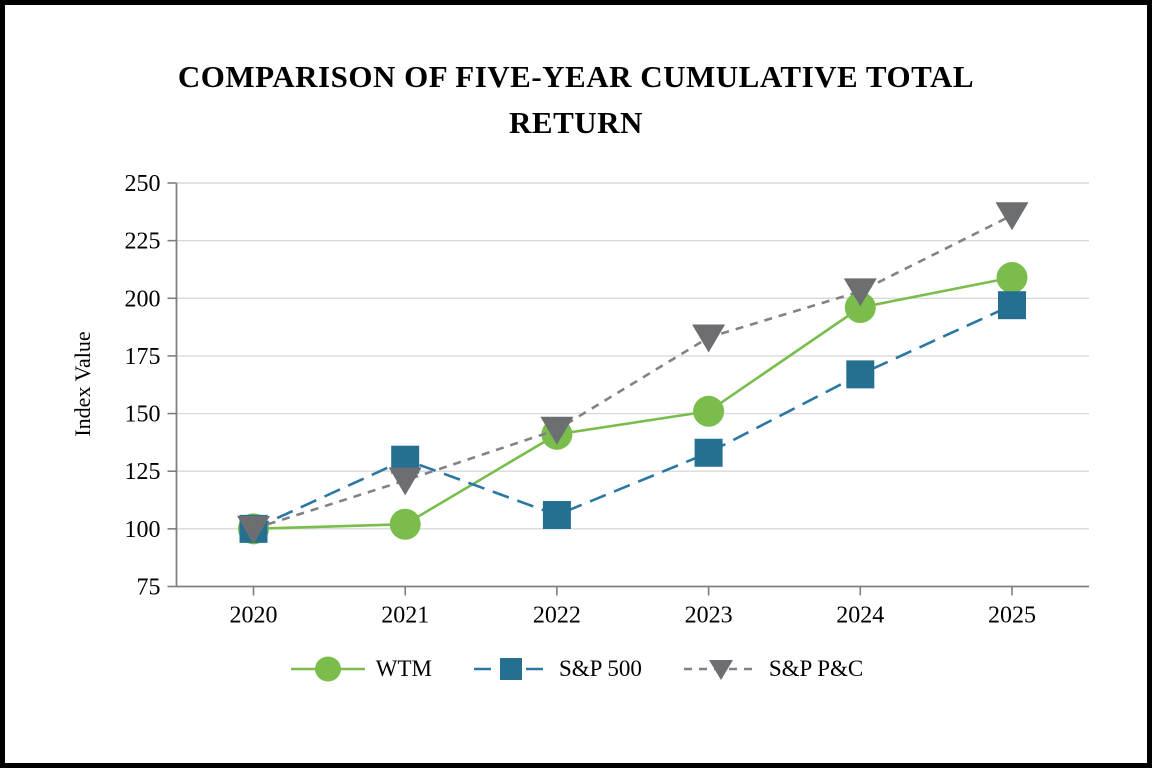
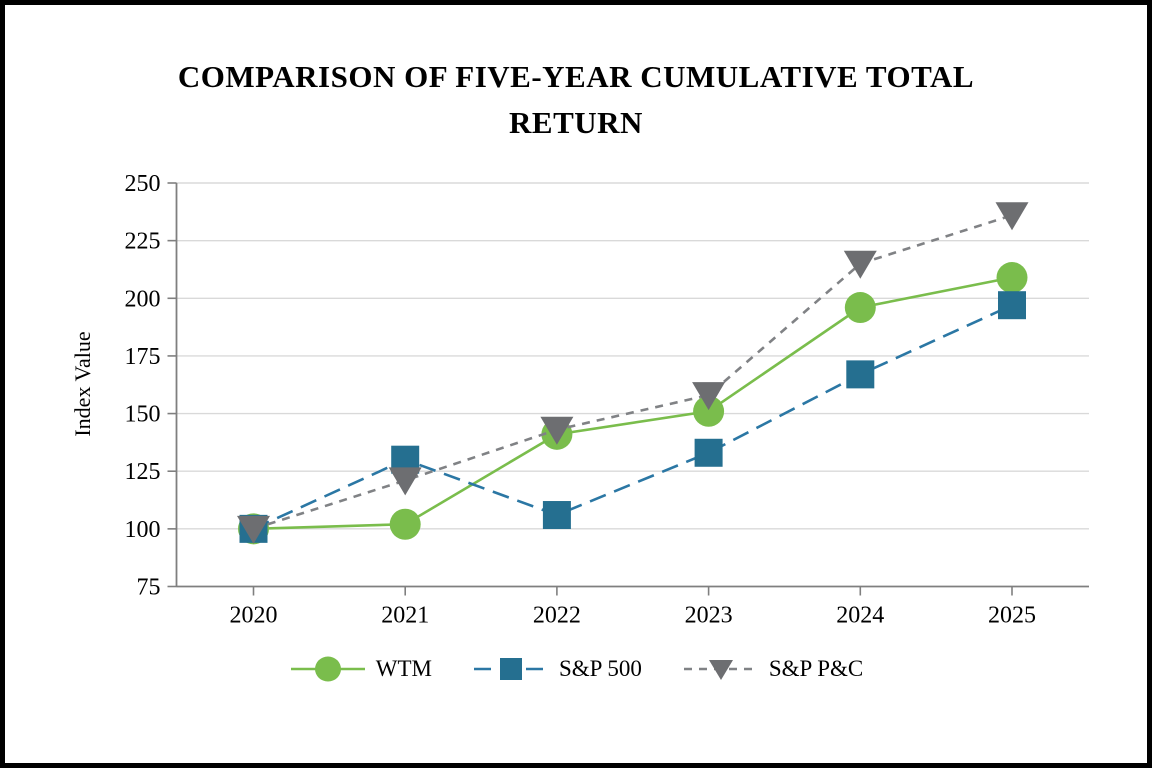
S&P P&C/2023: 183 -> 158
S&P P&C/2024: 203 -> 215
